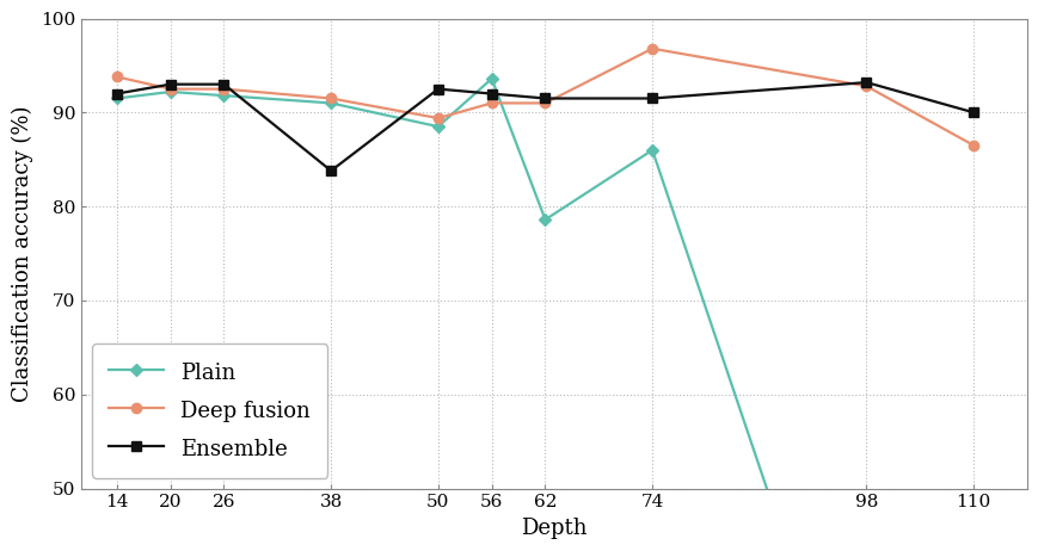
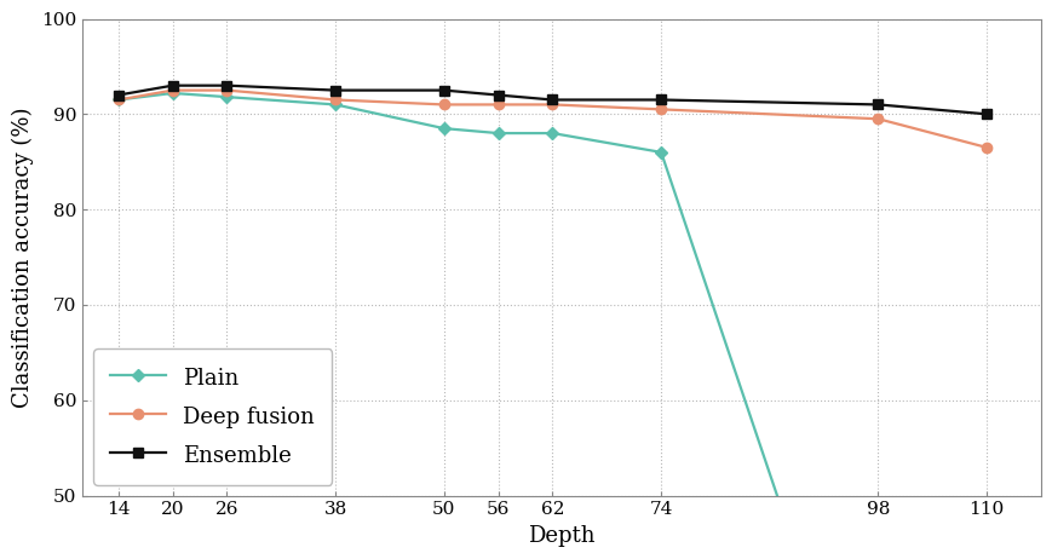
Deep fusion/14: 93.8 -> 91.5
Ensemble/38: 83.8 -> 92.5
Deep fusion/50: 89.4 -> 91.0
Plain/56: 93.6 -> 88.0
Plain/62: 78.6 -> 88.0
Deep fusion/74: 96.8 -> 90.5
Deep fusion/98: 92.8 -> 89.5
Ensemble/98: 93.2 -> 91.0
